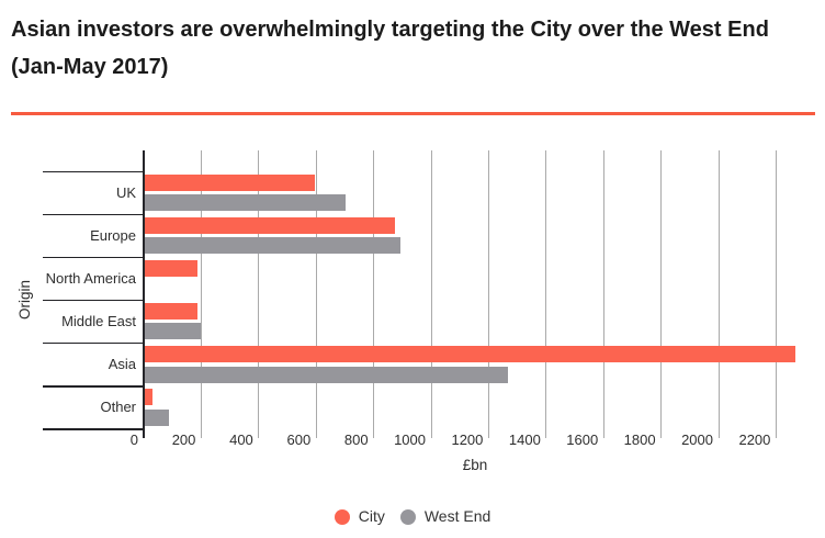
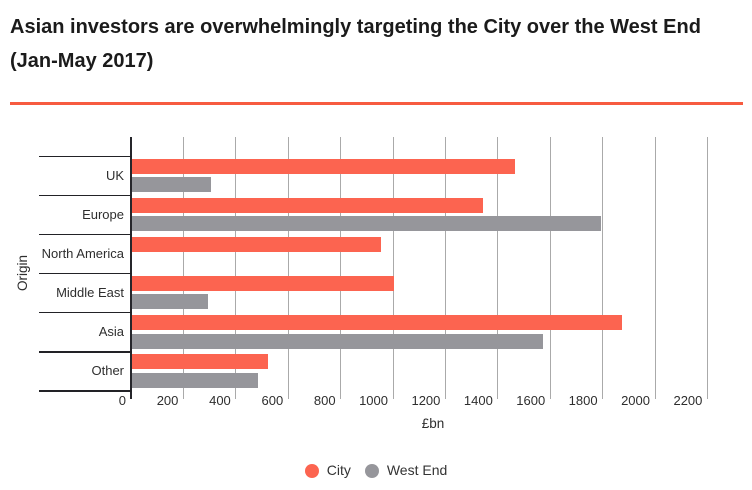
City/UK: 590 -> 1460
West End/UK: 700 -> 300
City/Europe: 870 -> 1340
West End/Europe: 890 -> 1790
City/North America: 180 -> 950
City/Middle East: 180 -> 1000
West End/Middle East: 200 -> 290
City/Asia: 2260 -> 1870
West End/Asia: 1260 -> 1570
City/Other: 20 -> 520
West End/Other: 80 -> 480
